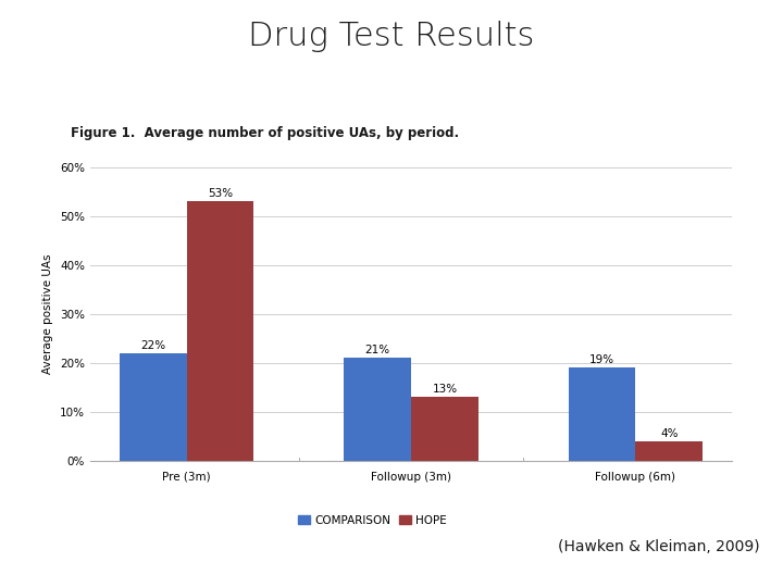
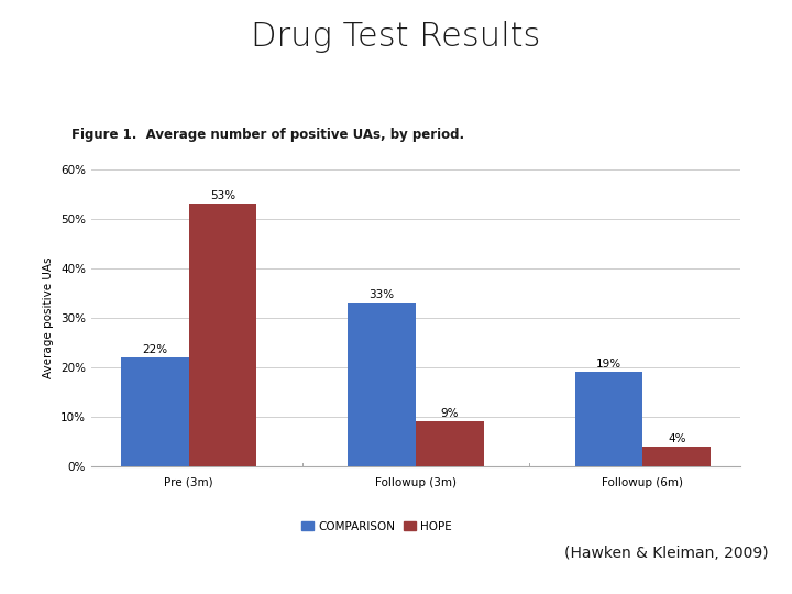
COMPARISON/Followup (3m): 21% -> 33%
HOPE/Followup (3m): 13% -> 9%
